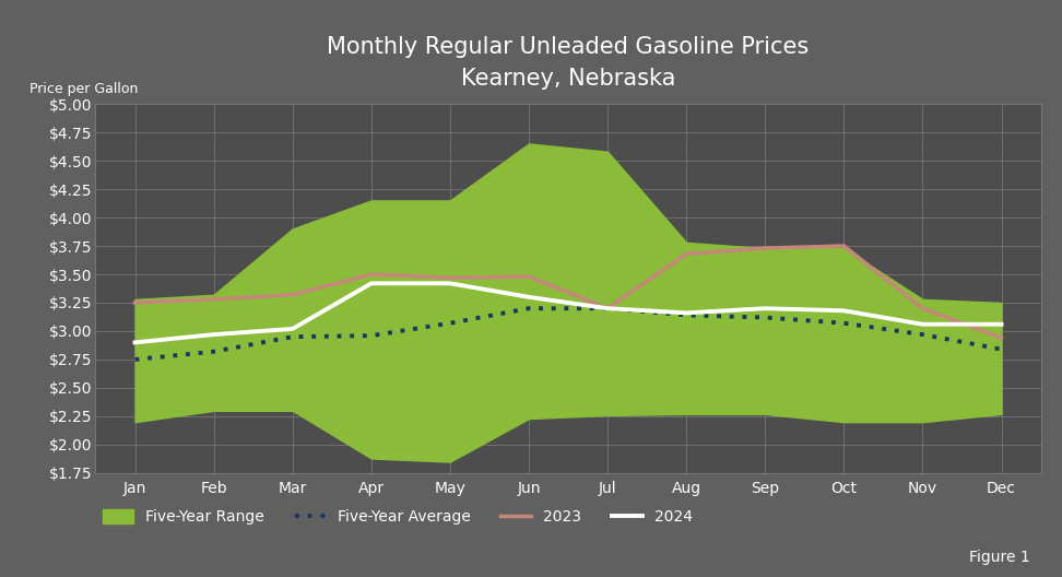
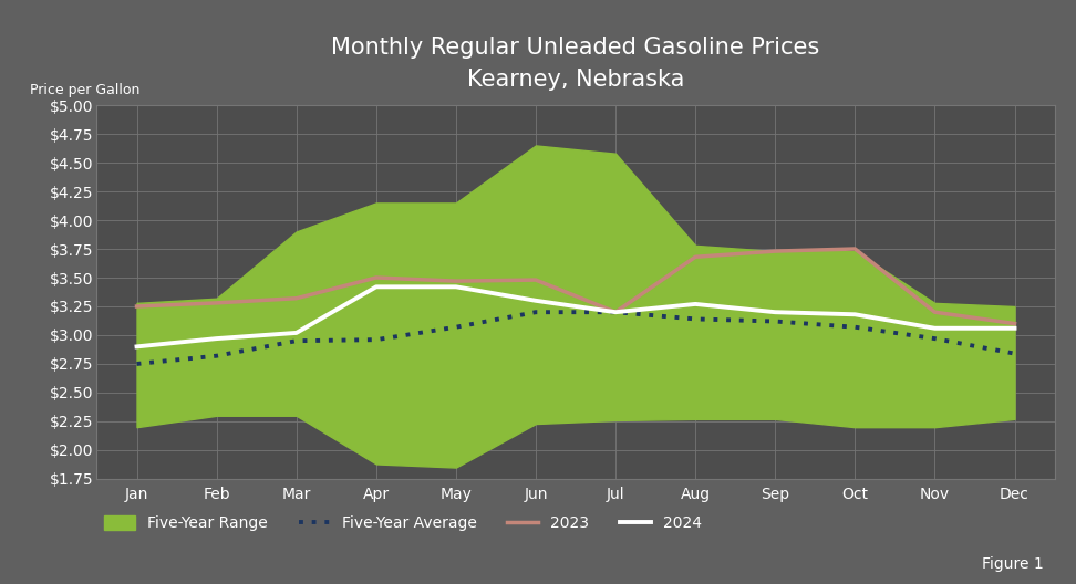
2024/Aug: $3.16 -> $3.27
2023/Dec: $2.94 -> $3.10
